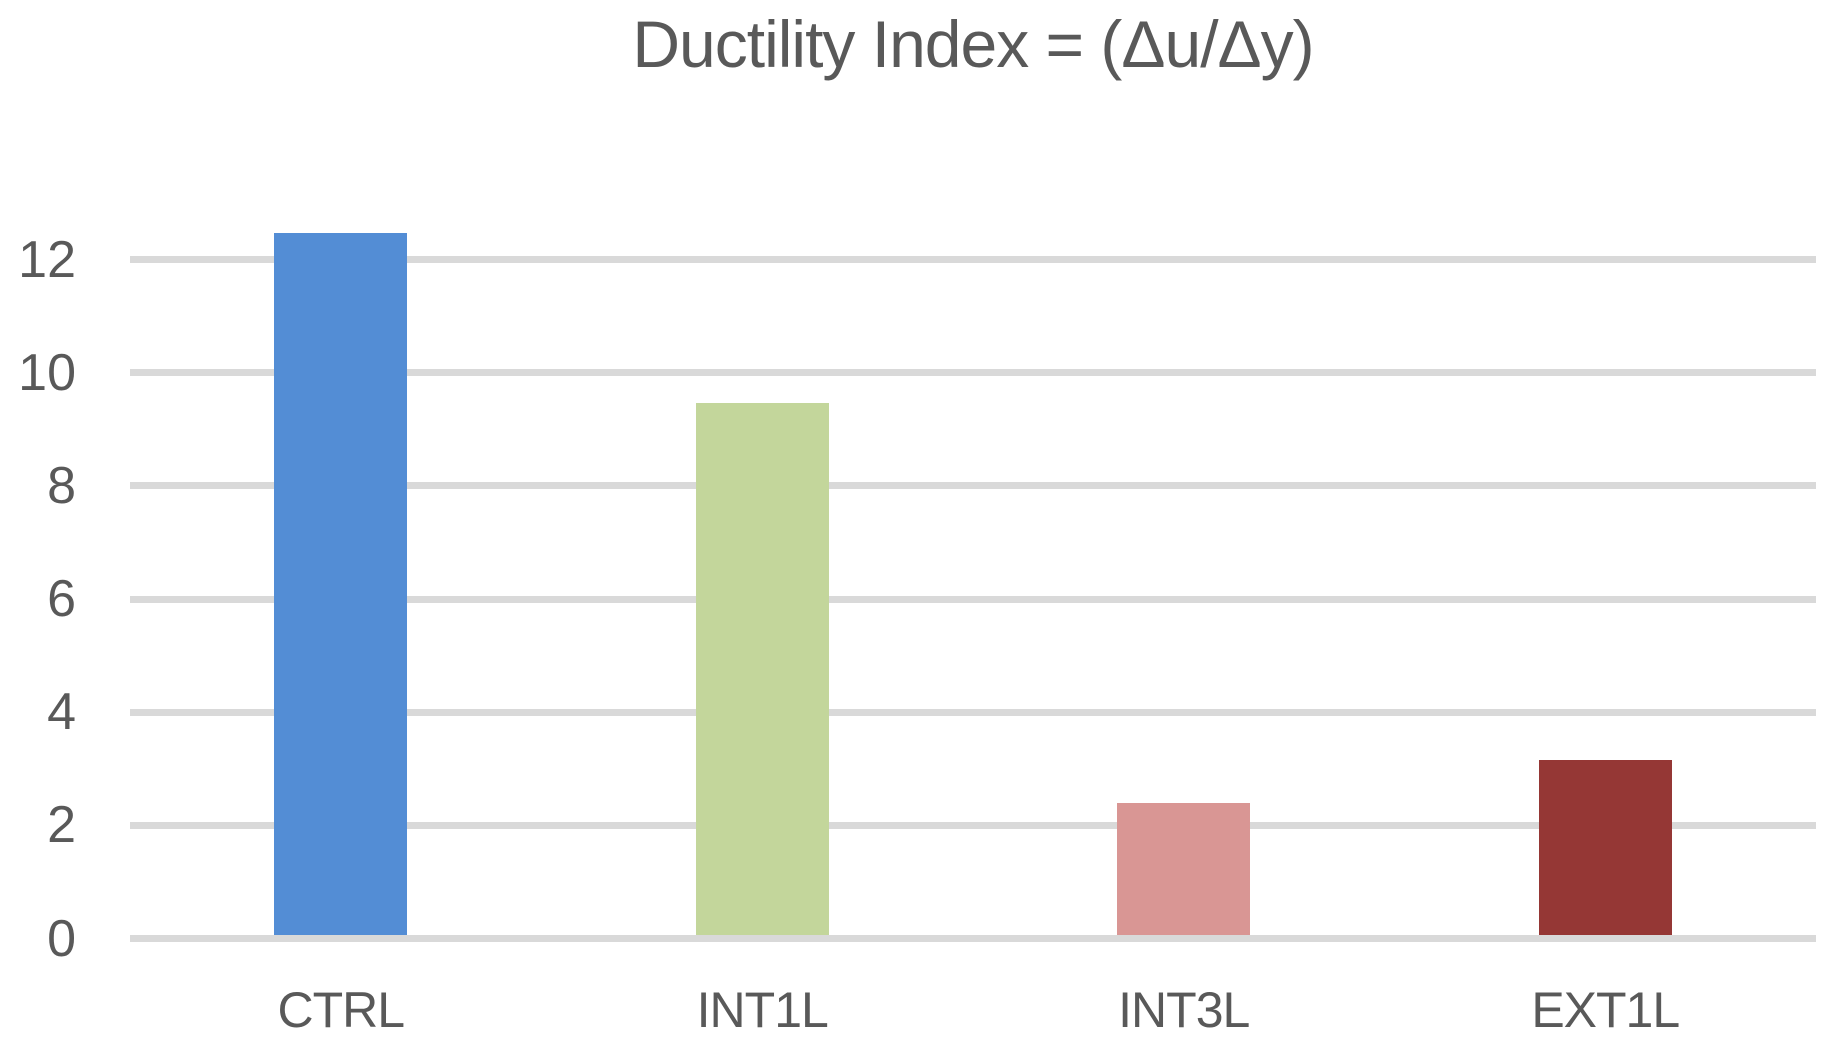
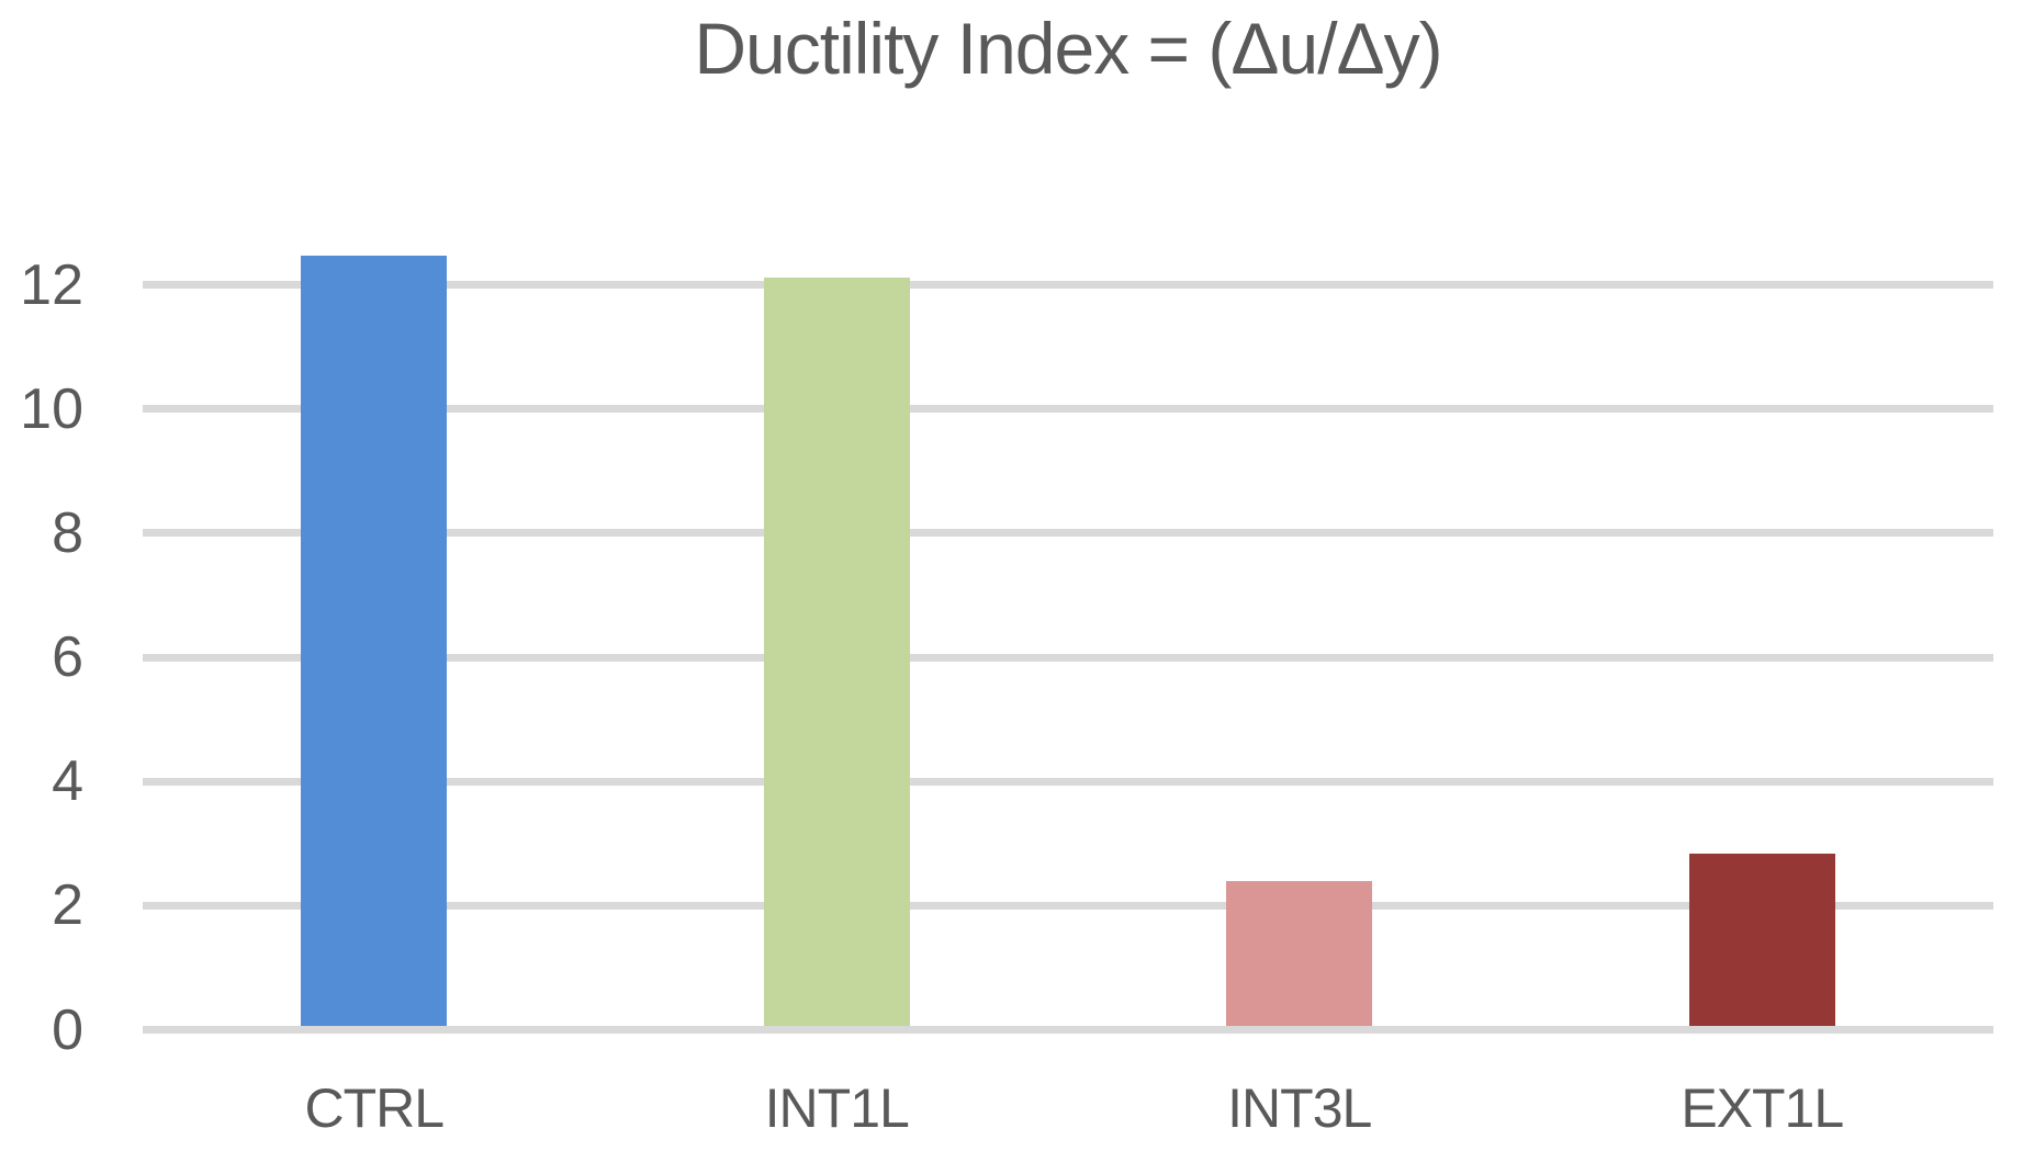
INT1L: 9.4 -> 12.1
EXT1L: 3.1 -> 2.8
